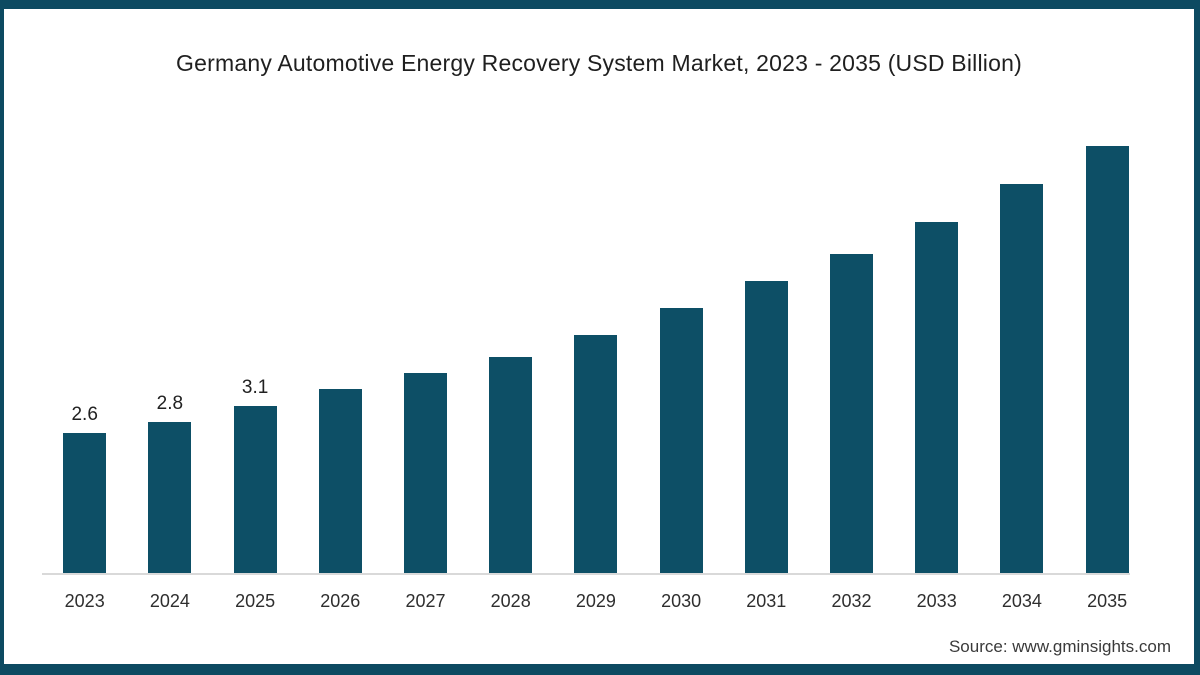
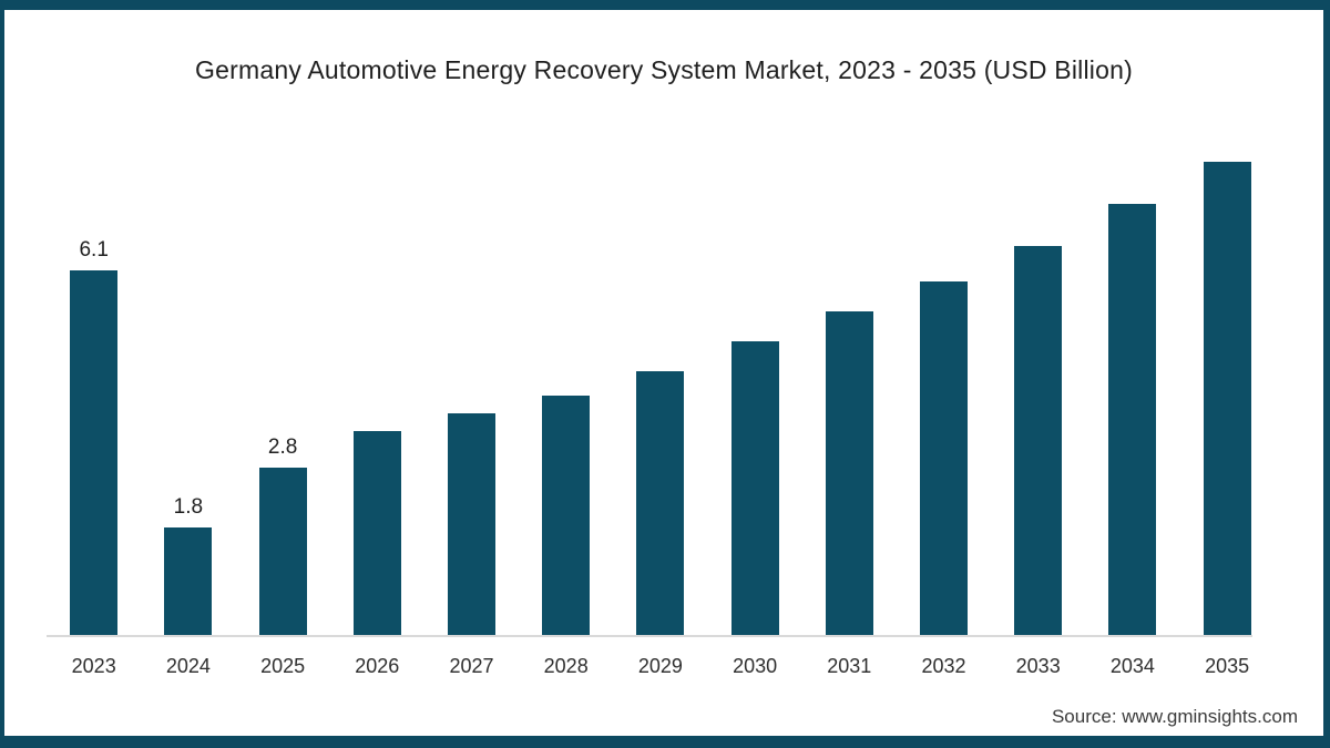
2023: 2.6 -> 6.1
2024: 2.8 -> 1.8
2025: 3.1 -> 2.8
